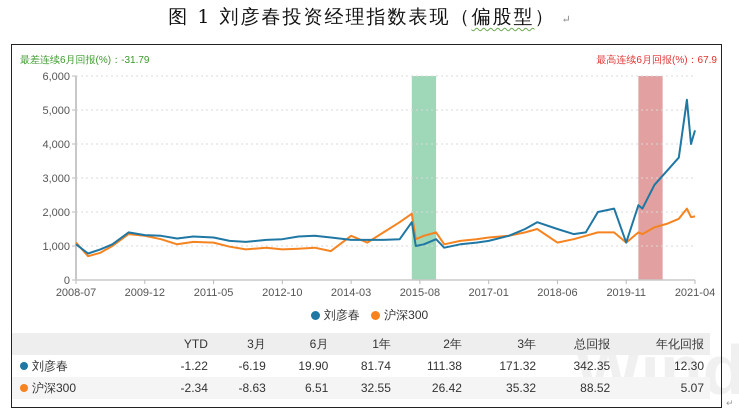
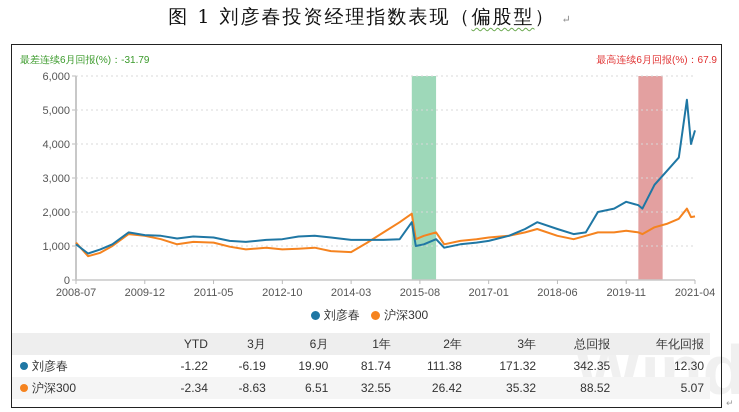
沪深300/2014-03: 1300 -> 800
沪深300/2018-06: 1100 -> 1300
刘彦春/2019-11: 1100 -> 2300
沪深300/2019-11: 1100 -> 1400
